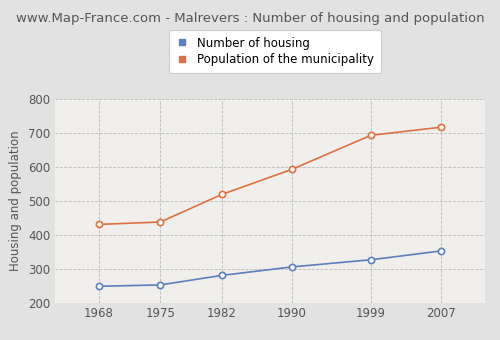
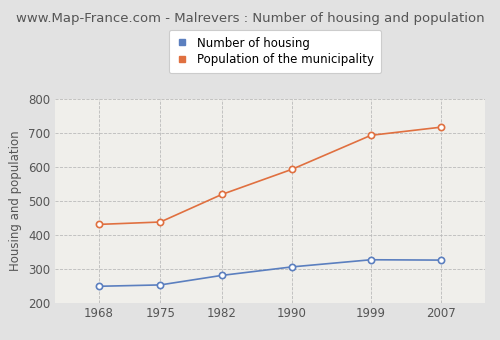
Number of housing/2007: 352 -> 325
